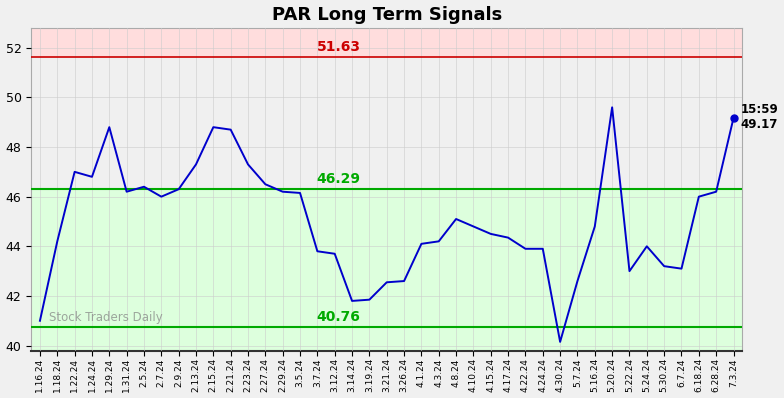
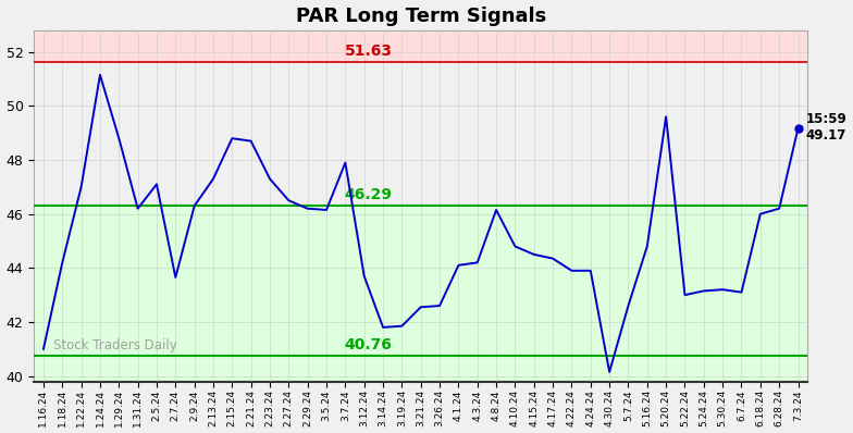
1.24.24: 46.80 -> 51.15
2.5.24: 46.40 -> 47.10
2.7.24: 46.00 -> 43.65
3.7.24: 43.80 -> 47.90
4.8.24: 45.10 -> 46.15
5.24.24: 44.00 -> 43.15
